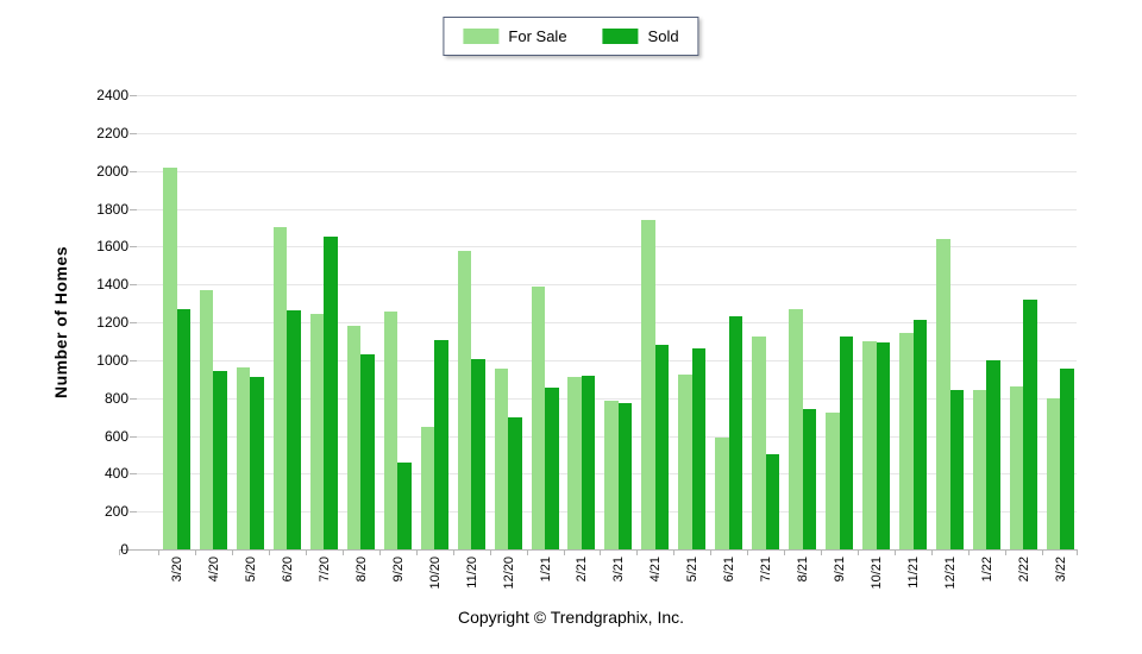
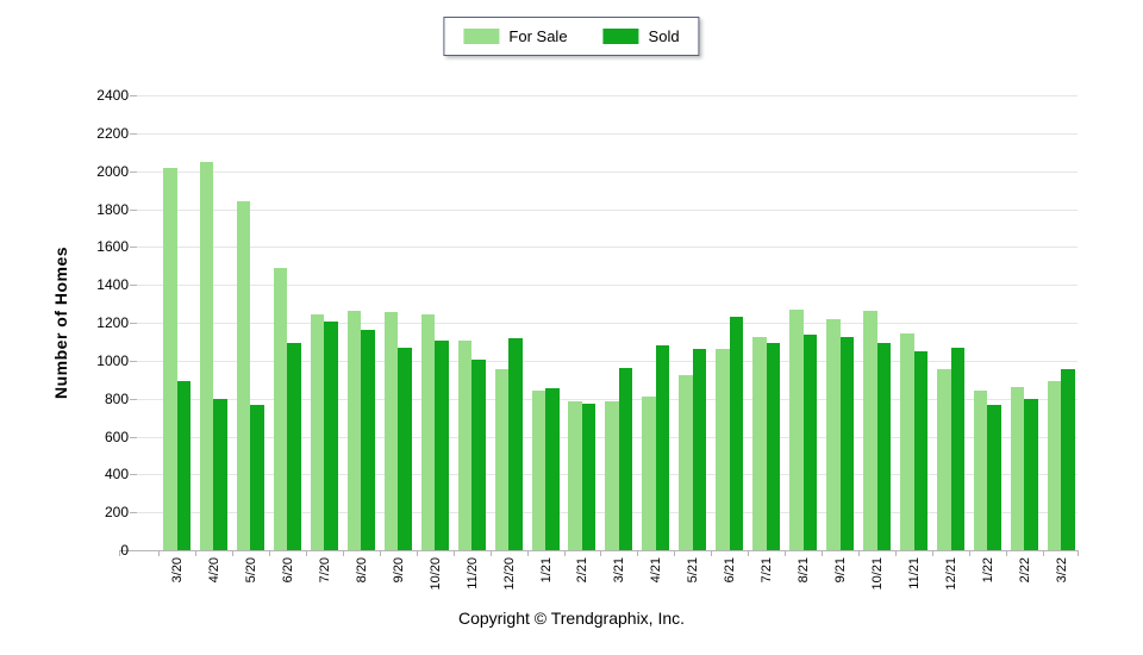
Sold/3/20: 1270 -> 890
For Sale/4/20: 1370 -> 2050
Sold/4/20: 940 -> 800
For Sale/5/20: 960 -> 1840
Sold/5/20: 910 -> 760
For Sale/6/20: 1700 -> 1490
Sold/6/20: 1260 -> 1100
Sold/7/20: 1650 -> 1200
For Sale/8/20: 1180 -> 1260
Sold/8/20: 1030 -> 1160
Sold/9/20: 460 -> 1070
For Sale/10/20: 650 -> 1240
For Sale/11/20: 1580 -> 1100
Sold/12/20: 700 -> 1120
For Sale/1/21: 1390 -> 840
For Sale/2/21: 910 -> 780
Sold/2/21: 920 -> 770
Sold/3/21: 770 -> 960
For Sale/4/21: 1740 -> 810
For Sale/6/21: 590 -> 1060
Sold/7/21: 500 -> 1100
Sold/8/21: 740 -> 1140
For Sale/9/21: 720 -> 1220
For Sale/10/21: 1100 -> 1260
Sold/11/21: 1210 -> 1050
For Sale/12/21: 1640 -> 960
Sold/12/21: 840 -> 1070
Sold/1/22: 1000 -> 760
Sold/2/22: 1320 -> 800
For Sale/3/22: 800 -> 890
